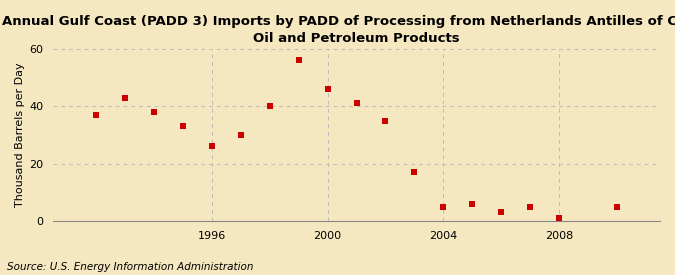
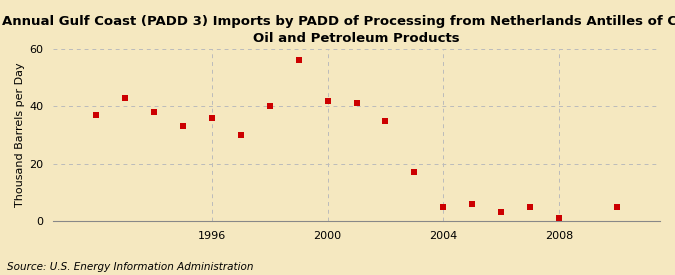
1996: 26 -> 36
2000: 46 -> 42
